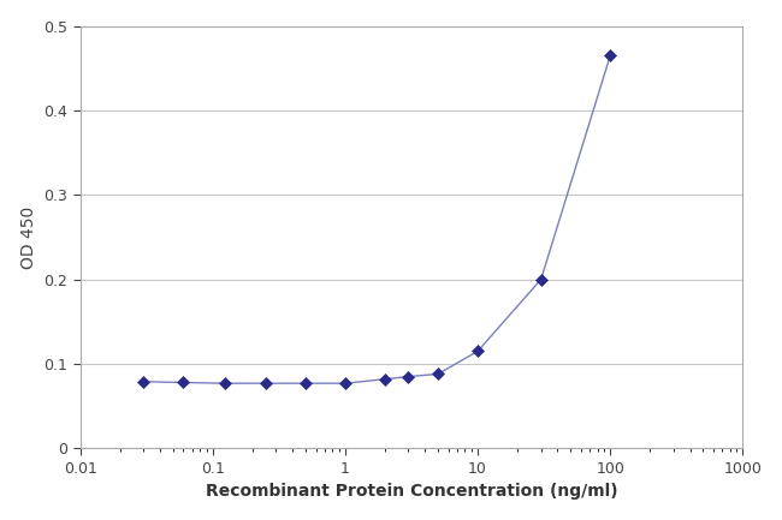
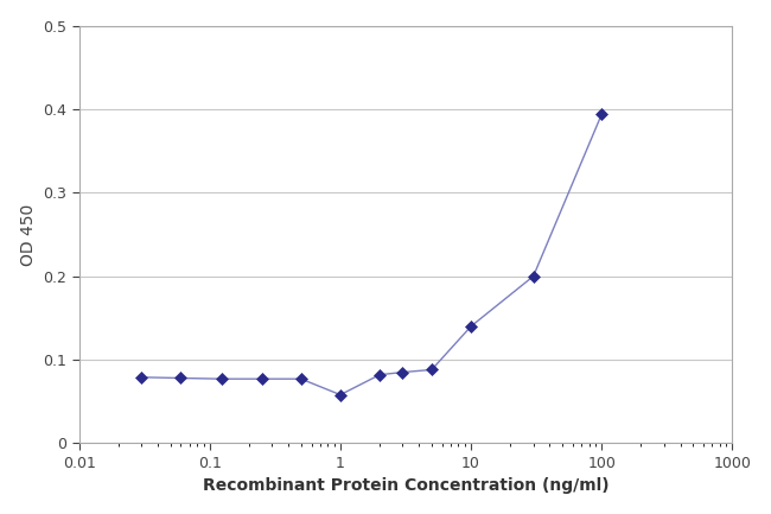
1: 0.077 -> 0.058
10: 0.115 -> 0.140
100: 0.465 -> 0.394
